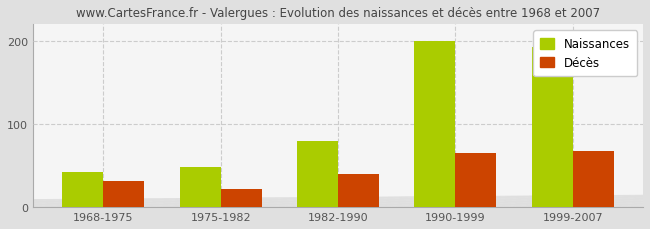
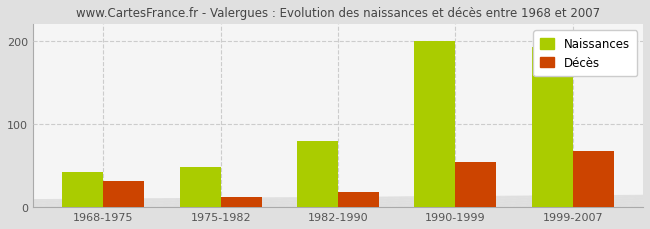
Décès/1975-1982: 22 -> 12
Décès/1982-1990: 40 -> 18
Décès/1990-1999: 65 -> 54
